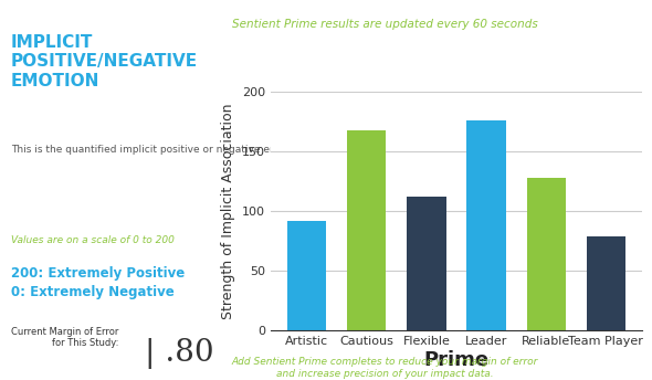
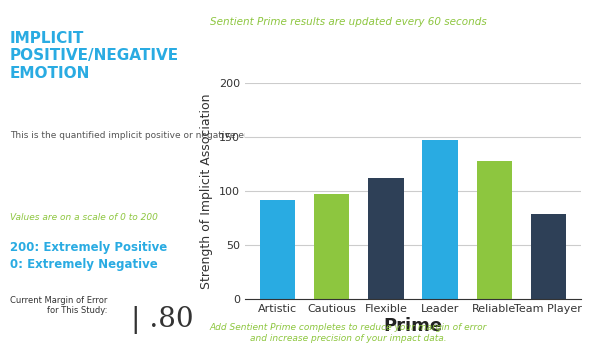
Cautious: 167 -> 97
Leader: 176 -> 147
